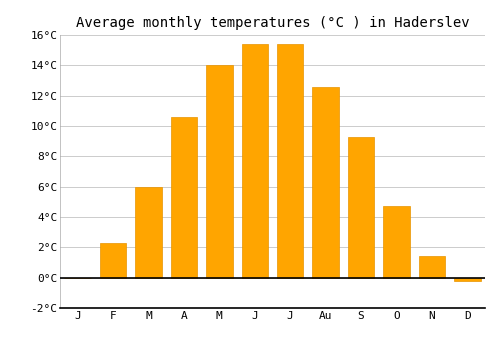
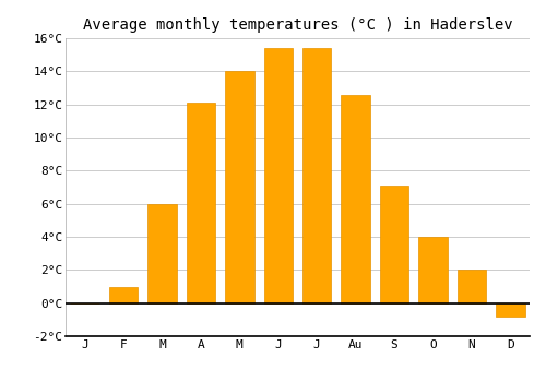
F: 2.3°C -> 1.0°C
A: 10.6°C -> 12.1°C
S: 9.3°C -> 7.1°C
O: 4.7°C -> 4.0°C
N: 1.4°C -> 2.0°C
D: -0.2°C -> -0.8°C
